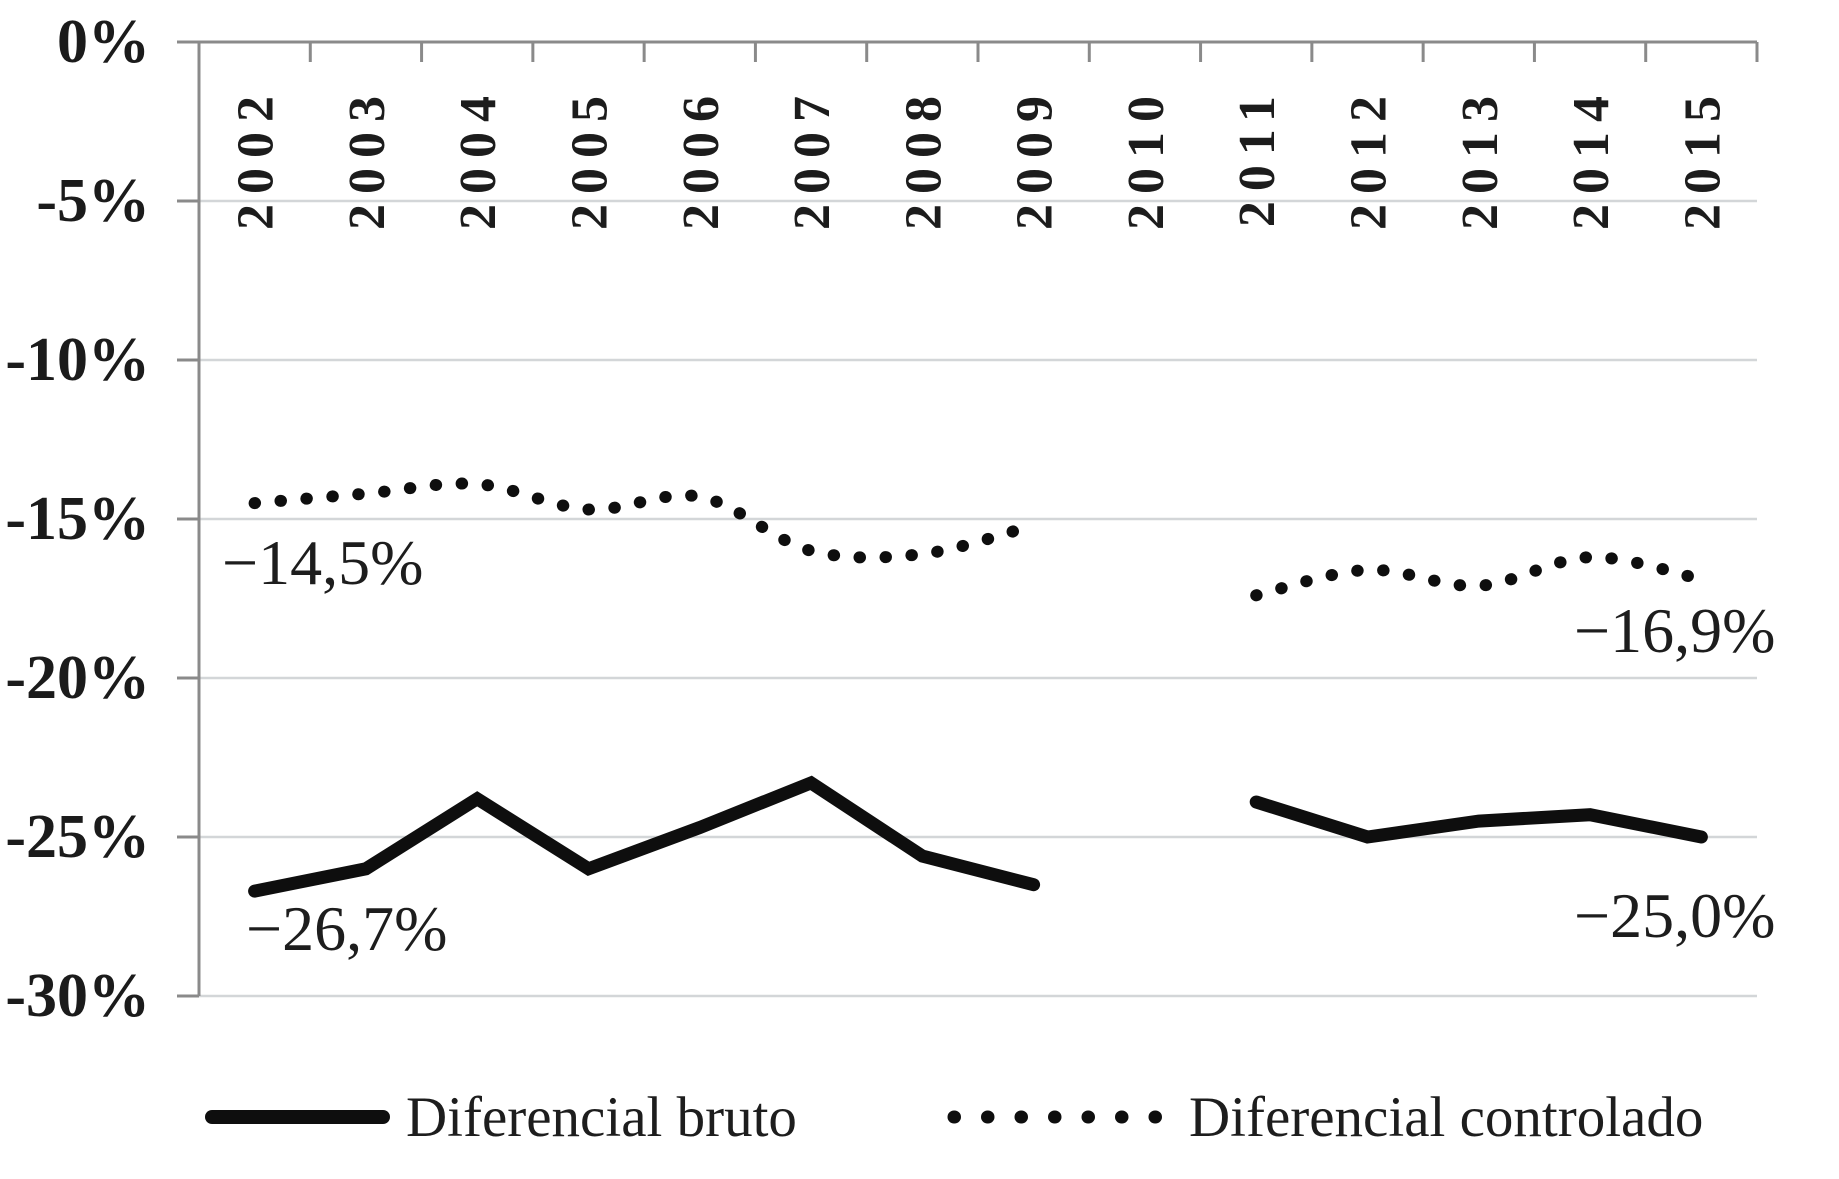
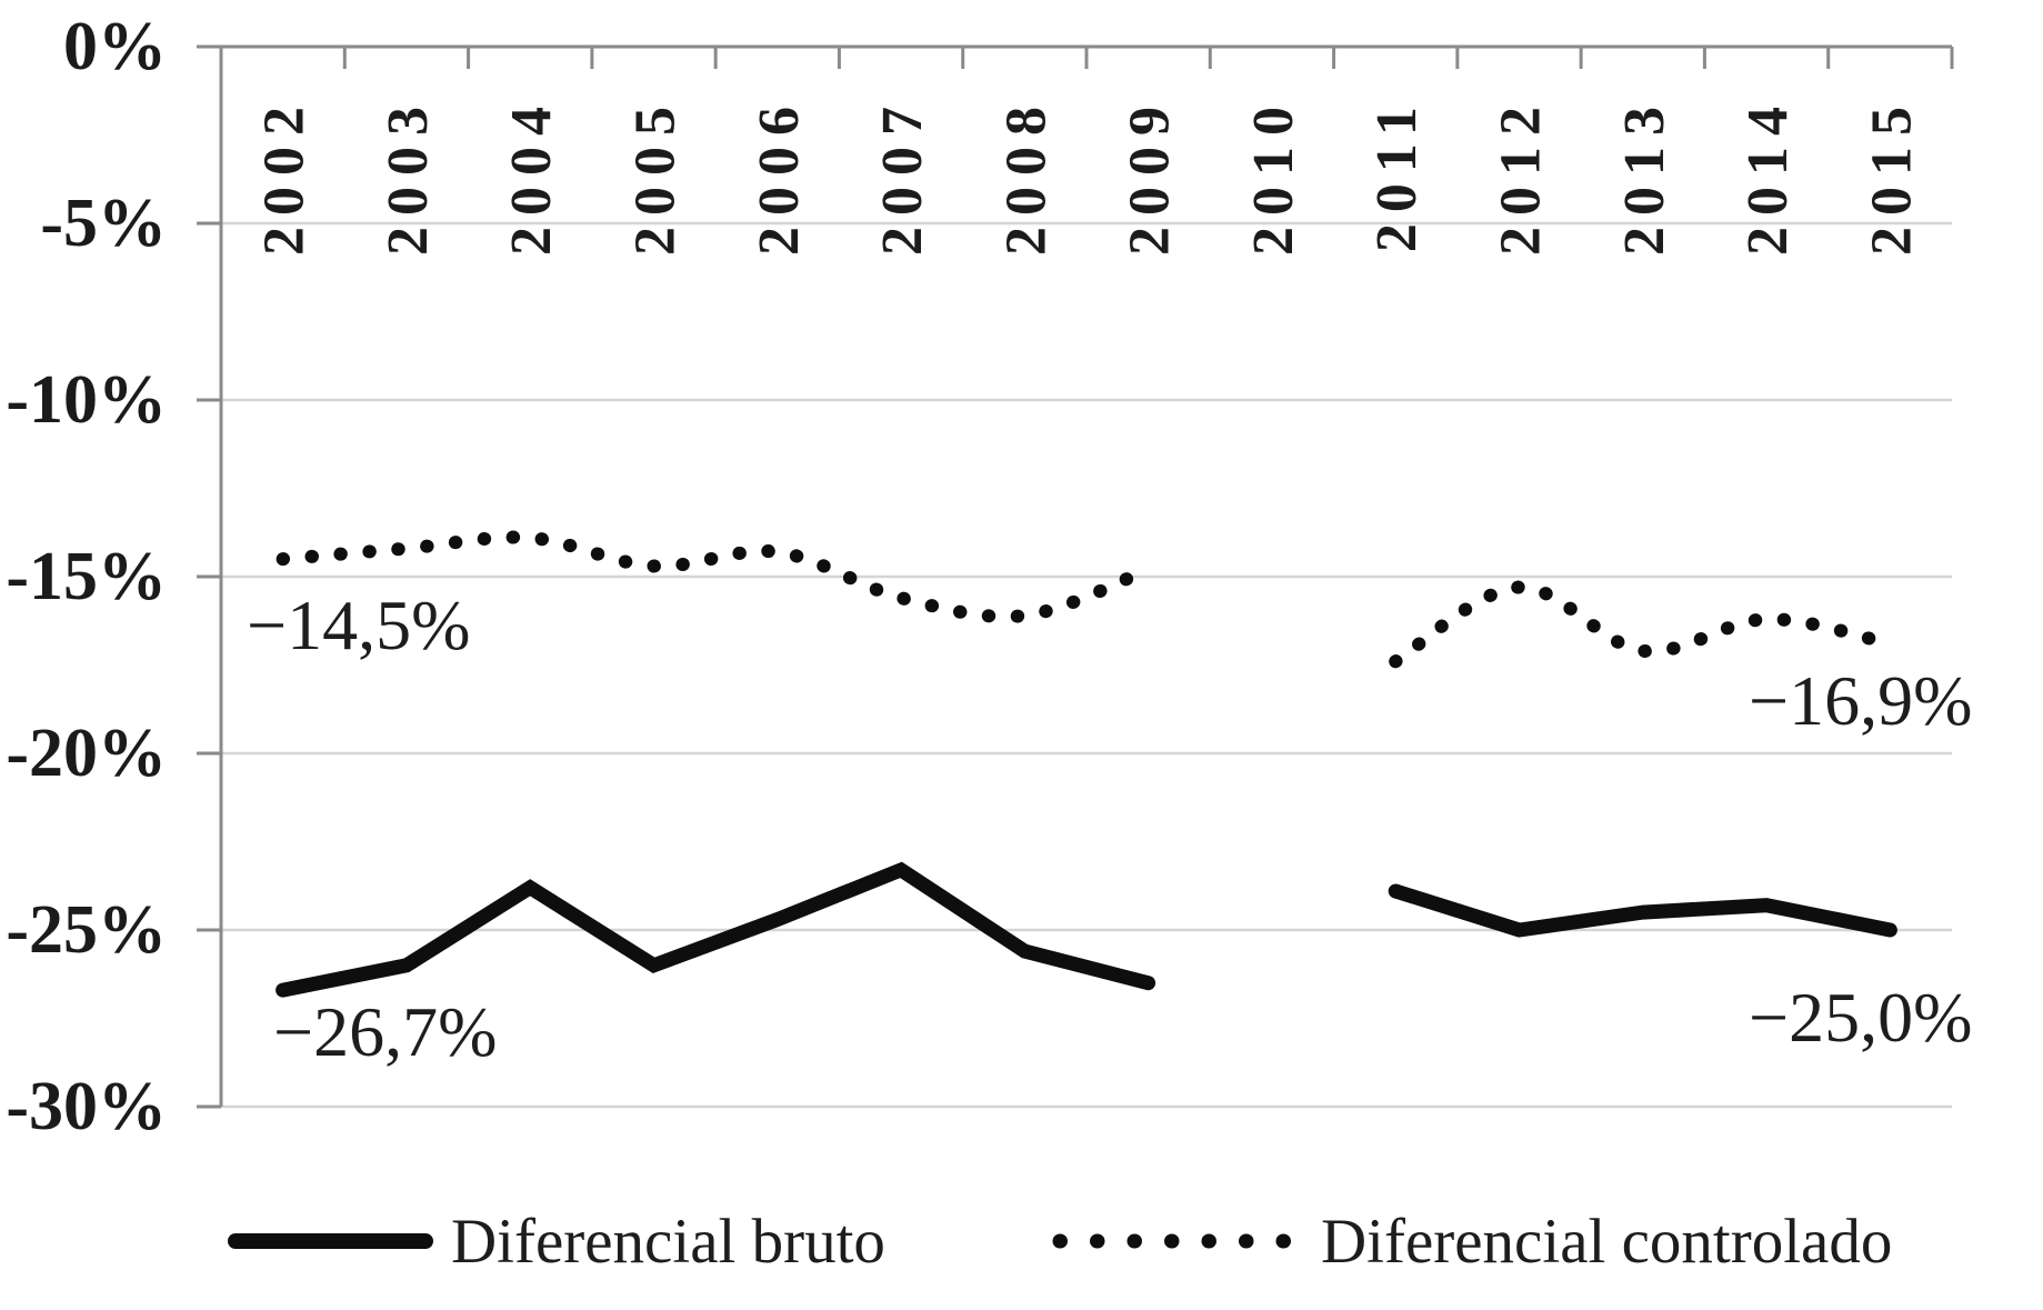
Diferencial controlado/2007: -16.0% -> -15.6%
Diferencial controlado/2009: -15.2% -> -14.8%
Diferencial controlado/2012: -16.6% -> -15.3%
